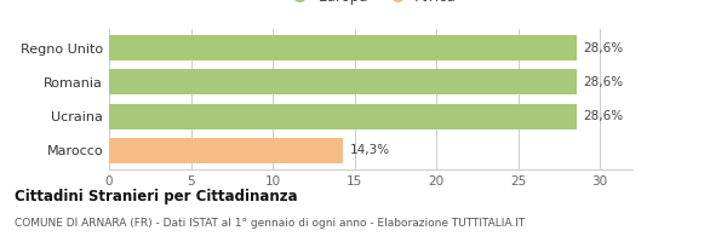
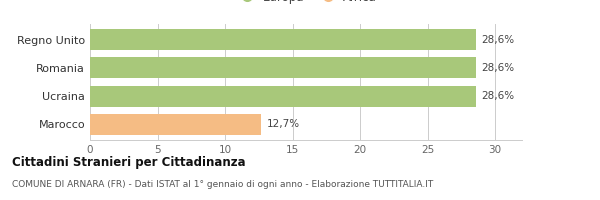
Marocco: 14,3% -> 12,7%
